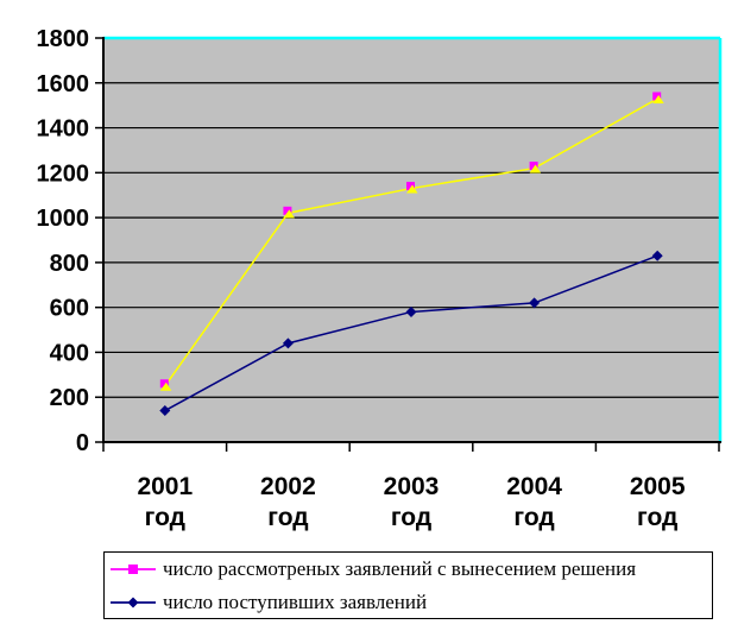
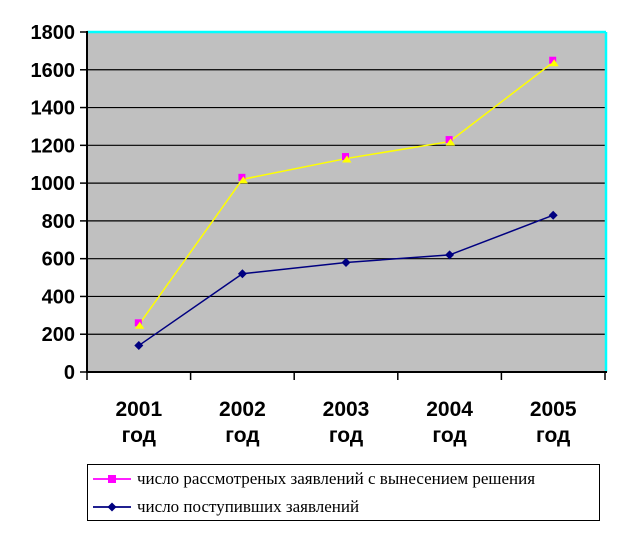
число поступивших заявлений/2002 год: 440 -> 520
число рассмотреных заявлений с вынесением решения/2005 год: 1530 -> 1640
